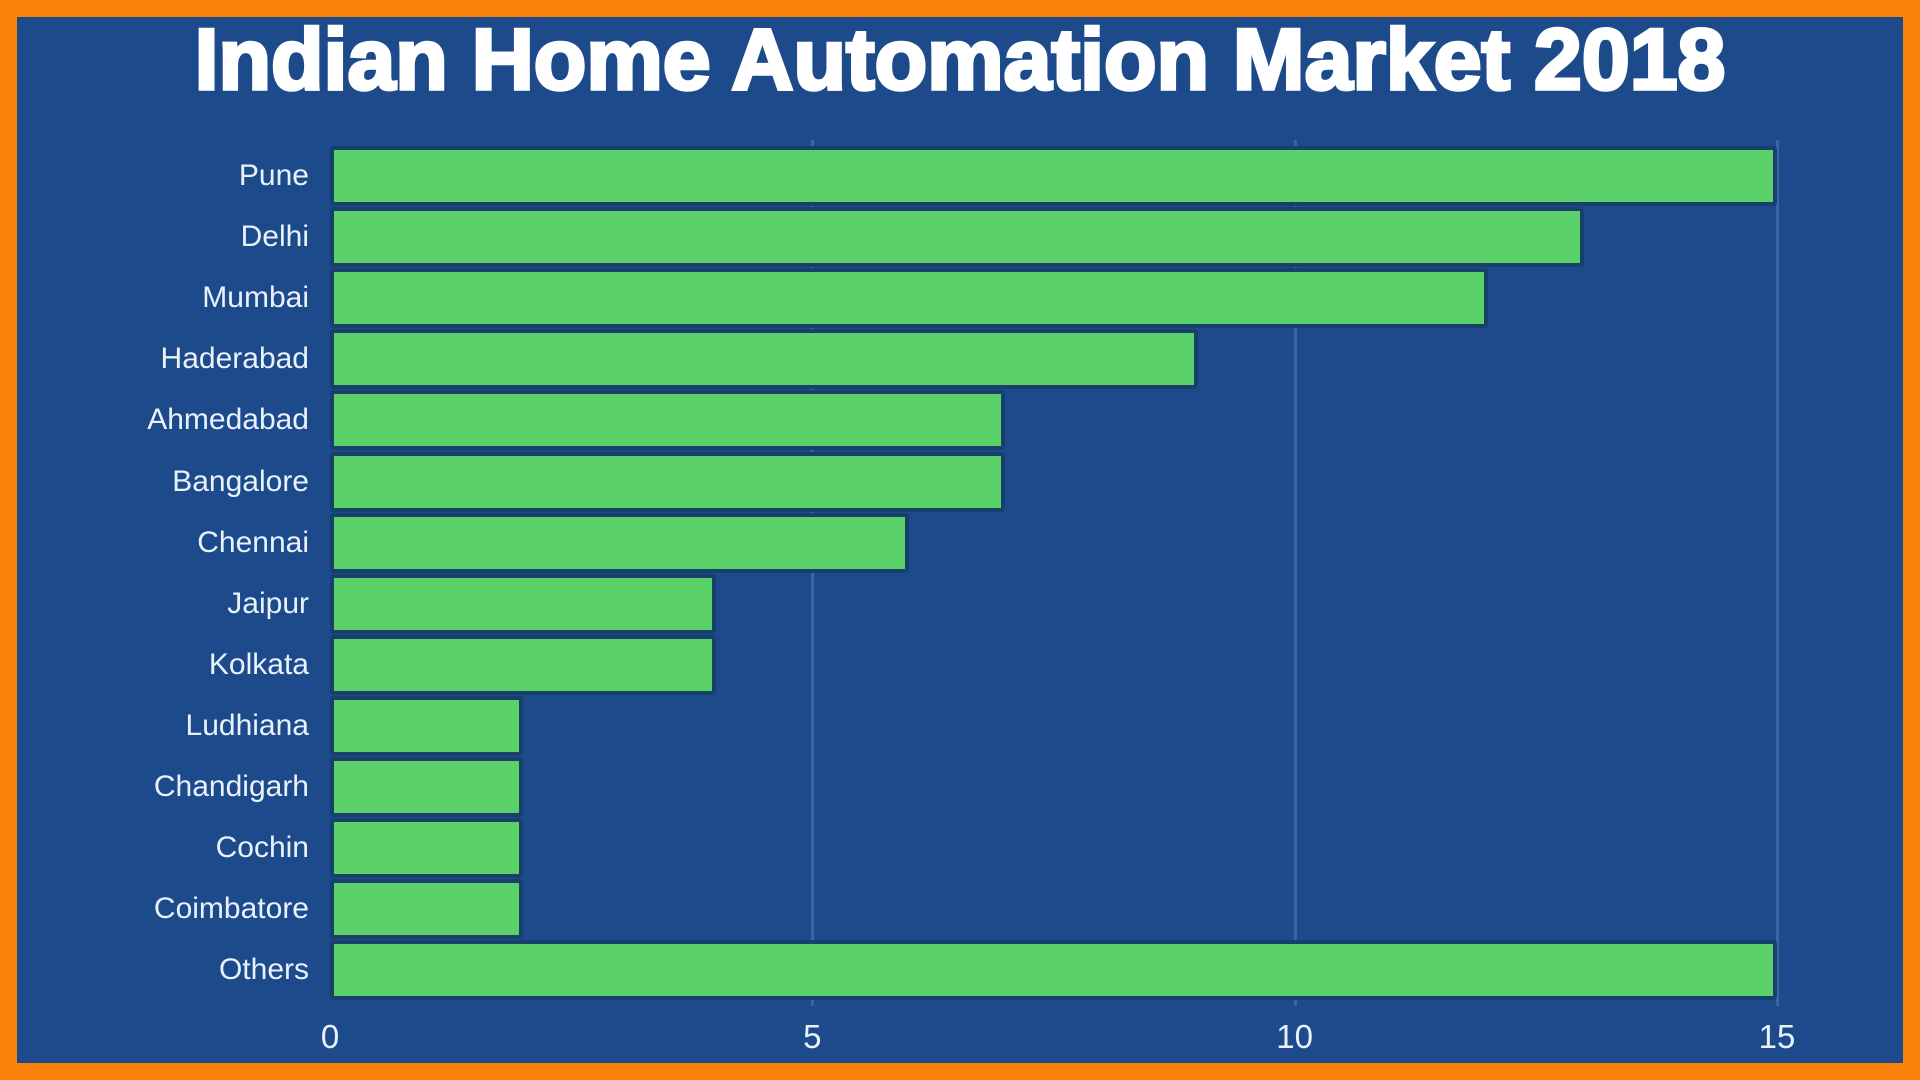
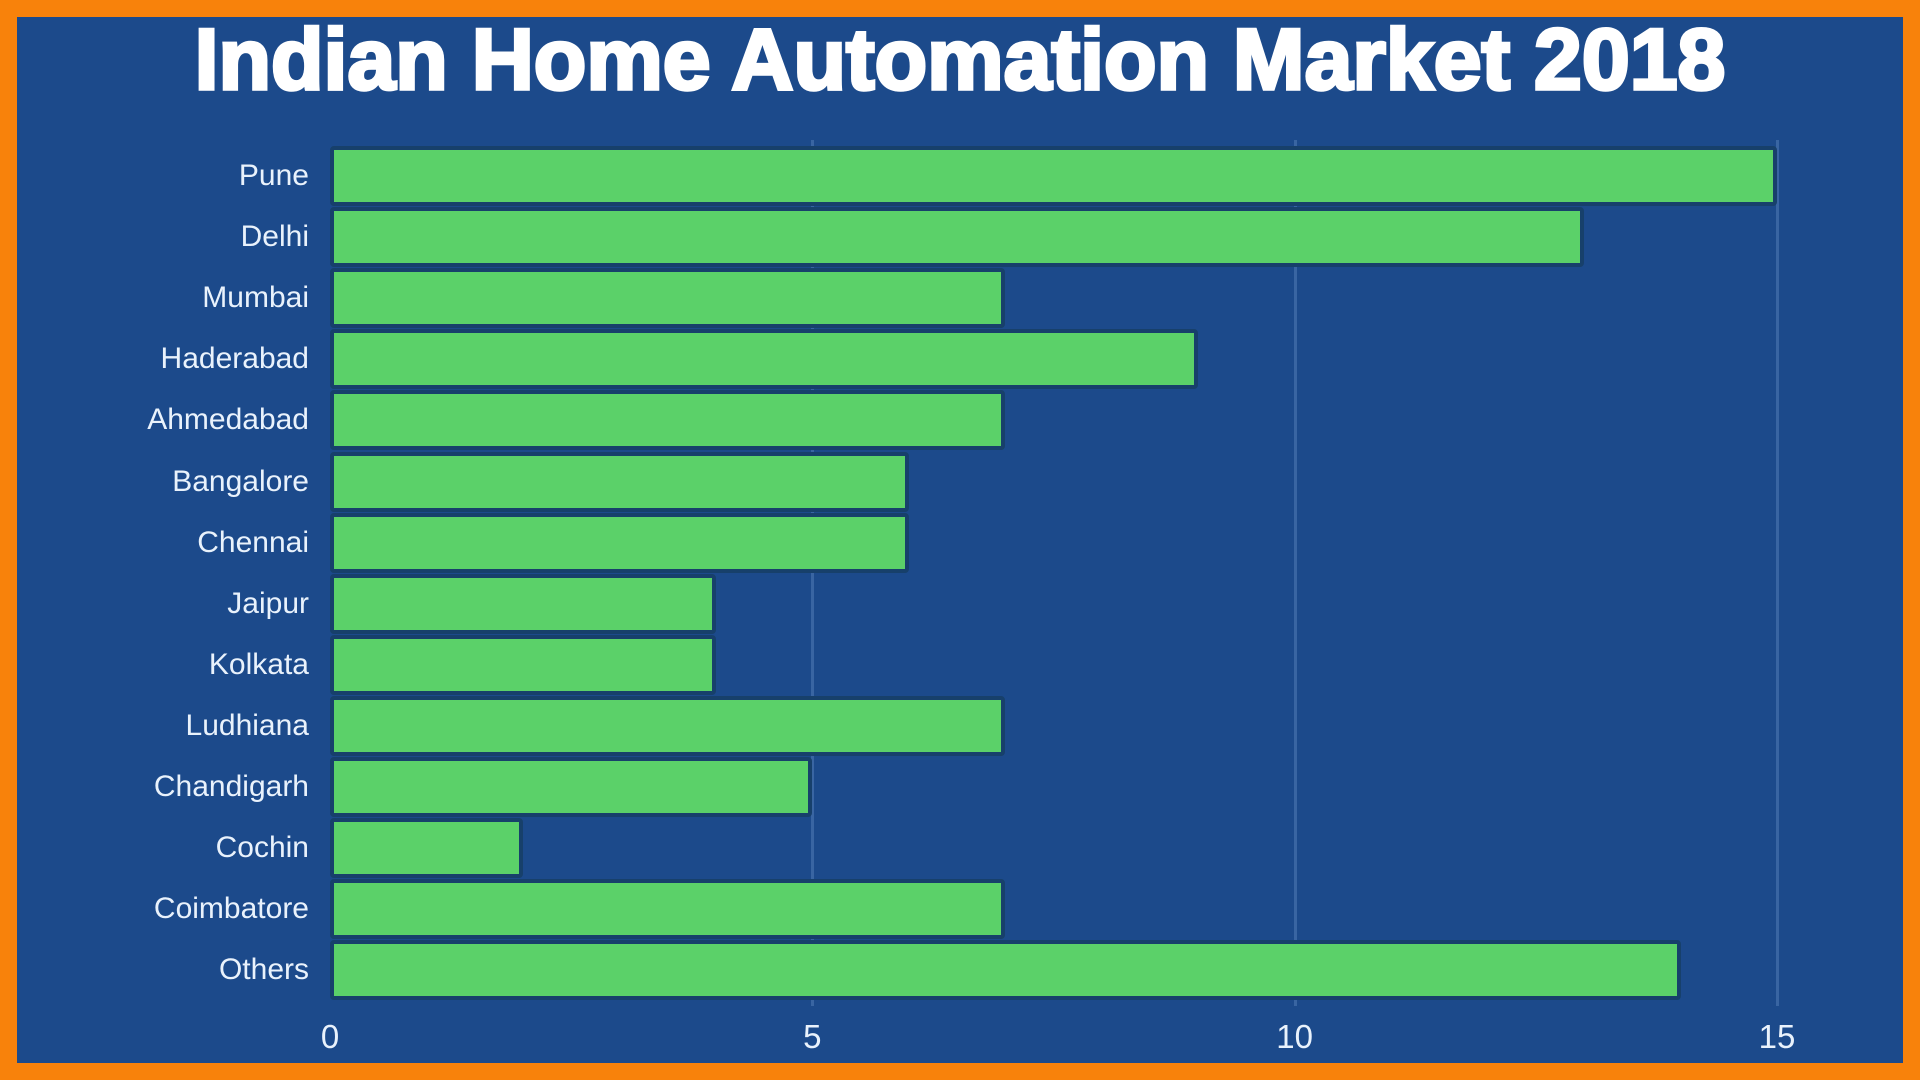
Mumbai: 12 -> 7
Bangalore: 7 -> 6
Ludhiana: 2 -> 7
Chandigarh: 2 -> 5
Coimbatore: 2 -> 7
Others: 15 -> 14
